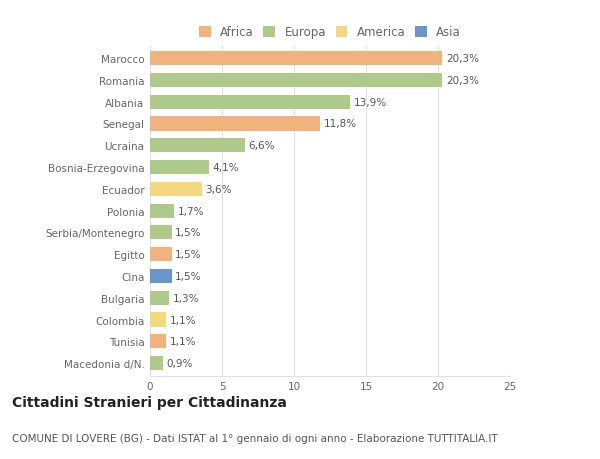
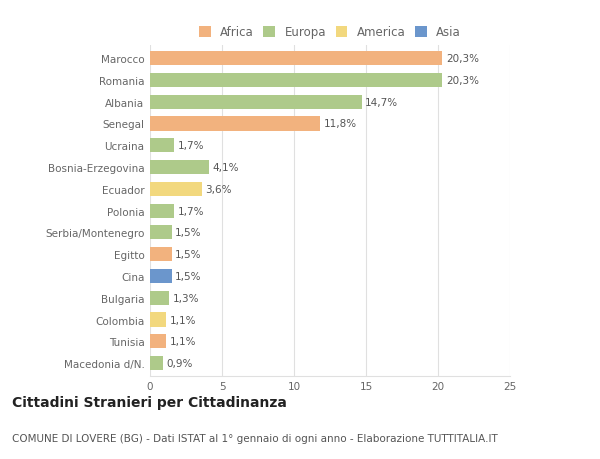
Albania: 13,9% -> 14,7%
Ucraina: 6,6% -> 1,7%
